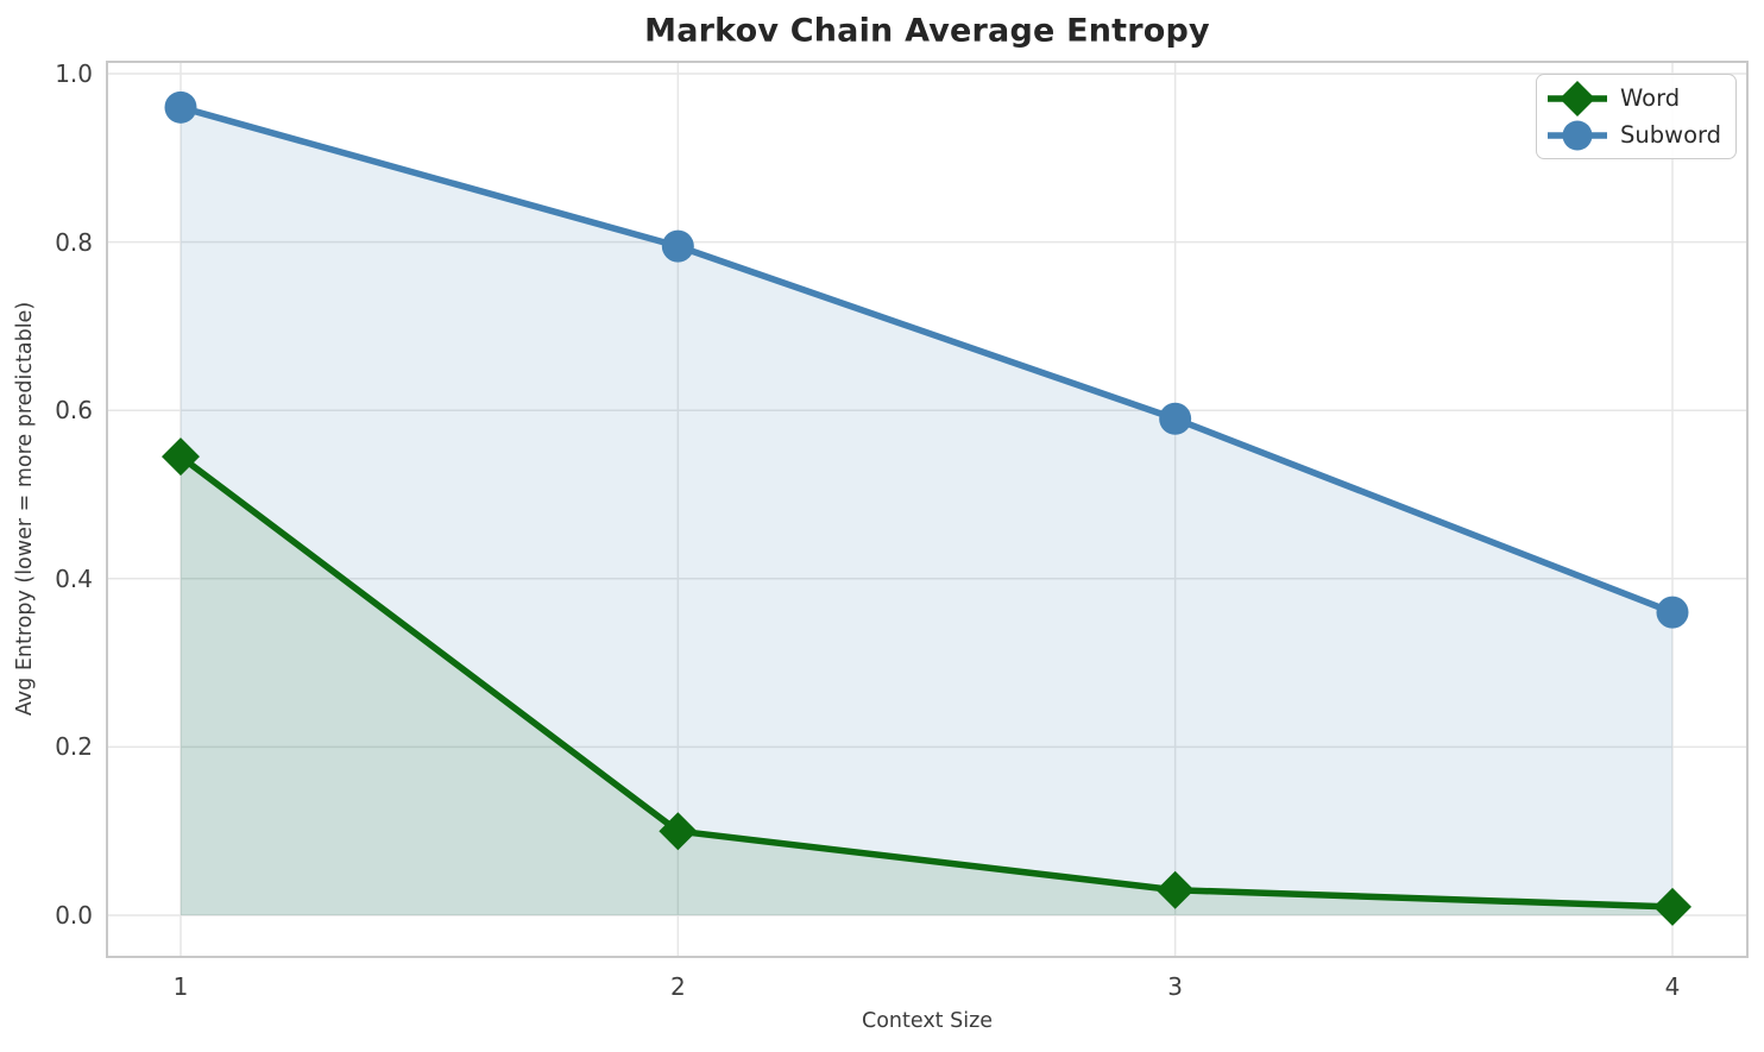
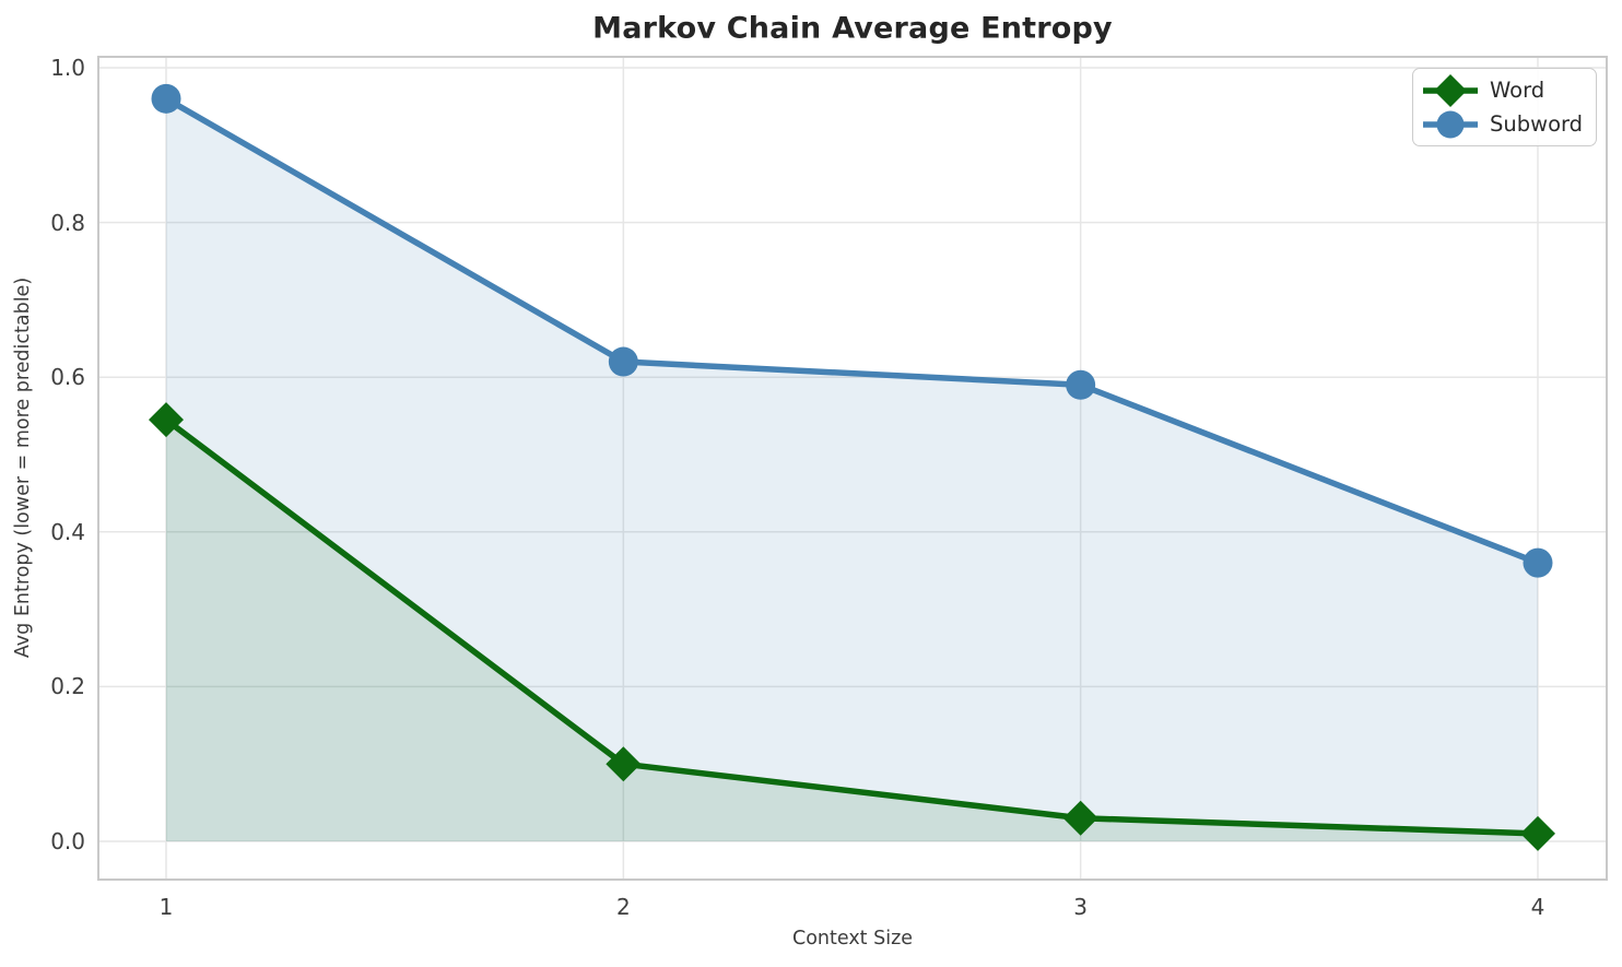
Subword/2: 0.80 -> 0.62
